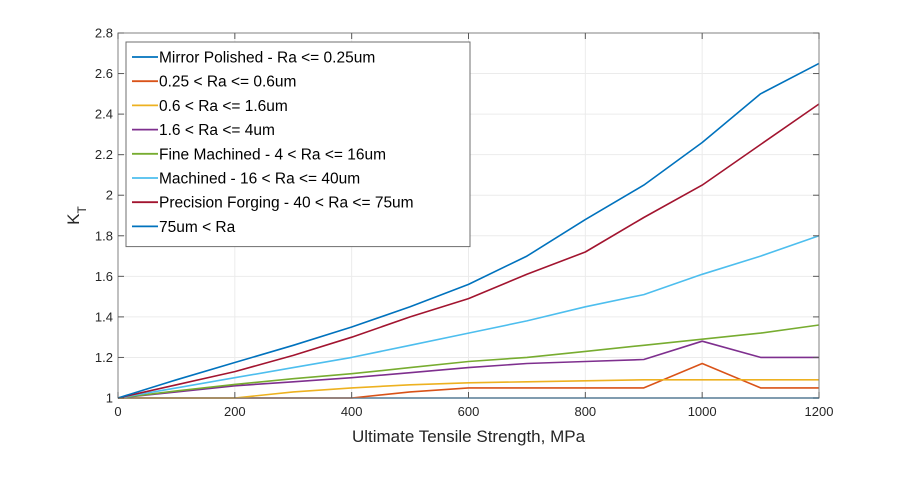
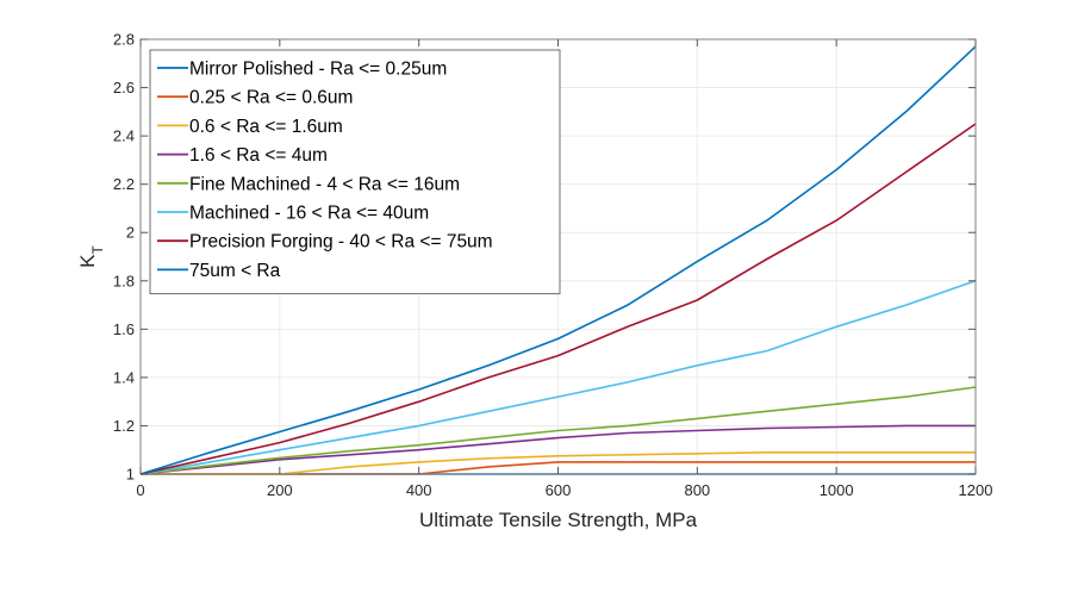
0.25 < Ra <= 0.6um/1000: 1.17 -> 1.05
1.6 < Ra <= 4um/1000: 1.28 -> 1.20
75um < Ra/1200: 2.65 -> 2.77
